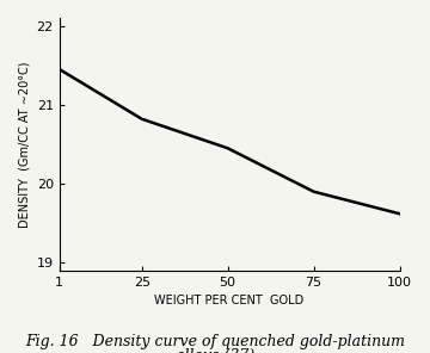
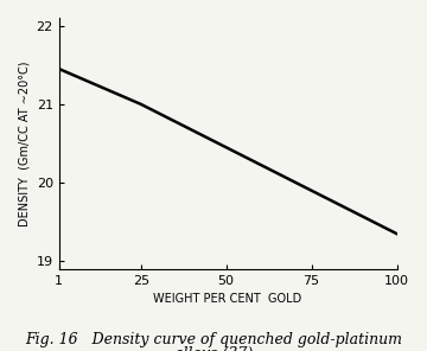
25: 20.82 -> 21.00
100: 19.62 -> 19.35
